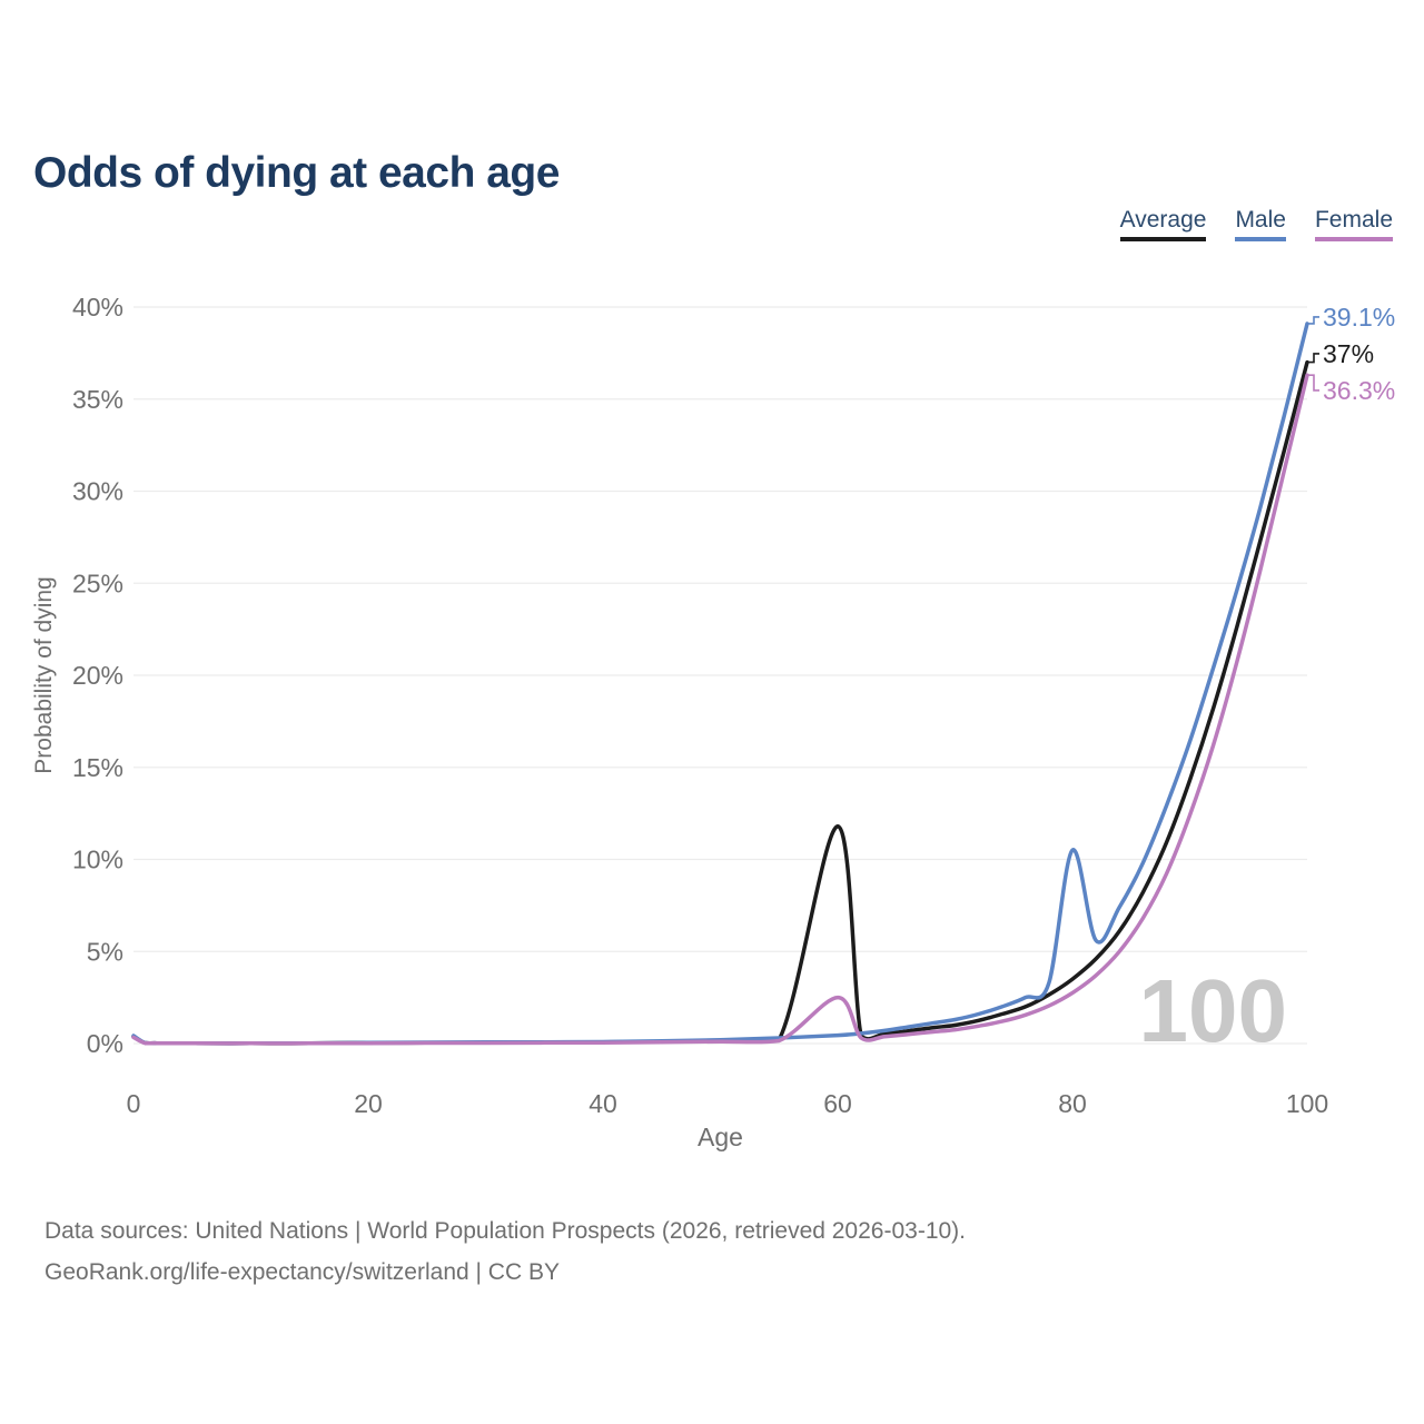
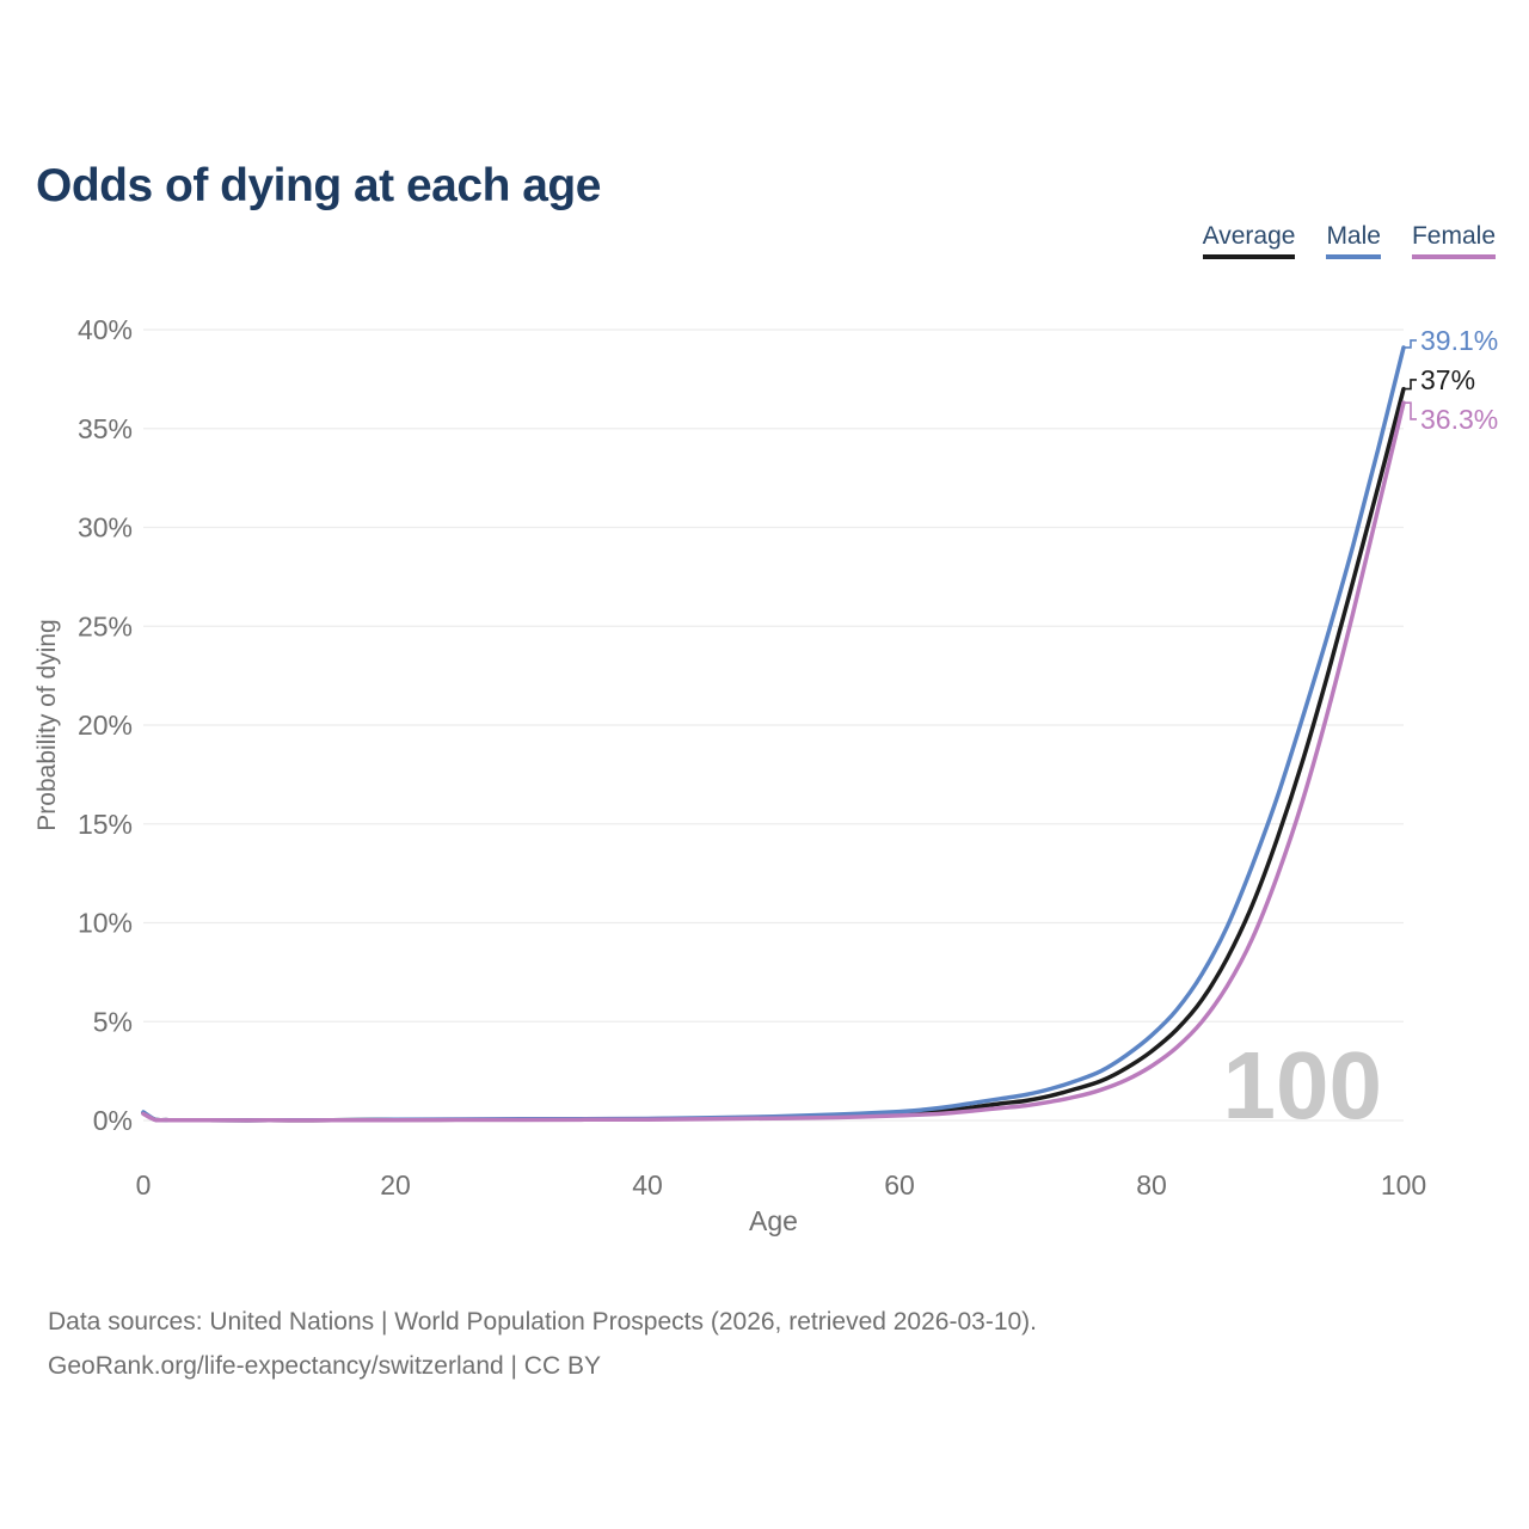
Average/60: 11.8% -> 0.3%
Female/60: 2.5% -> 0.2%
Male/80: 10.5% -> 4.3%
